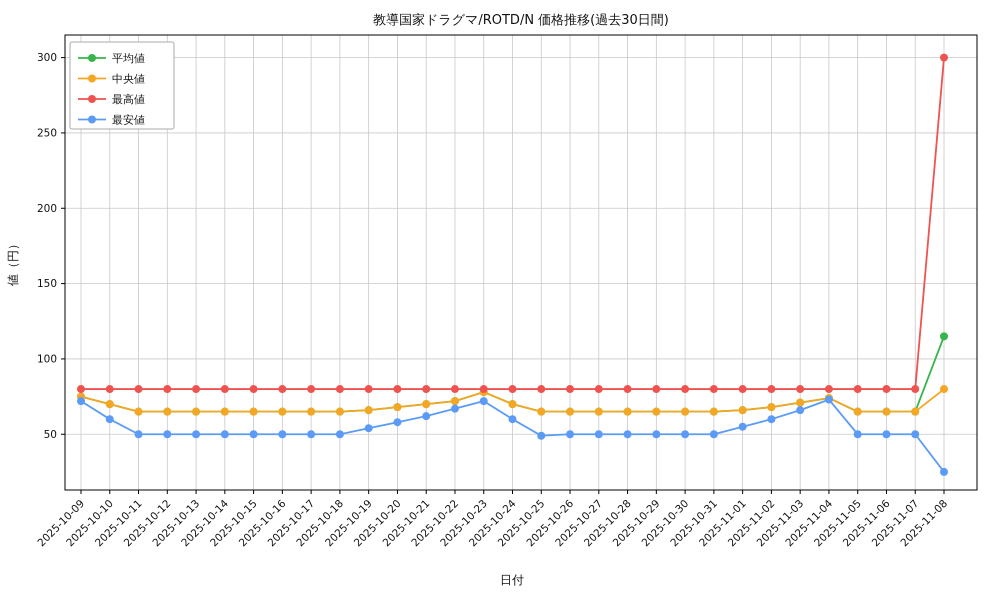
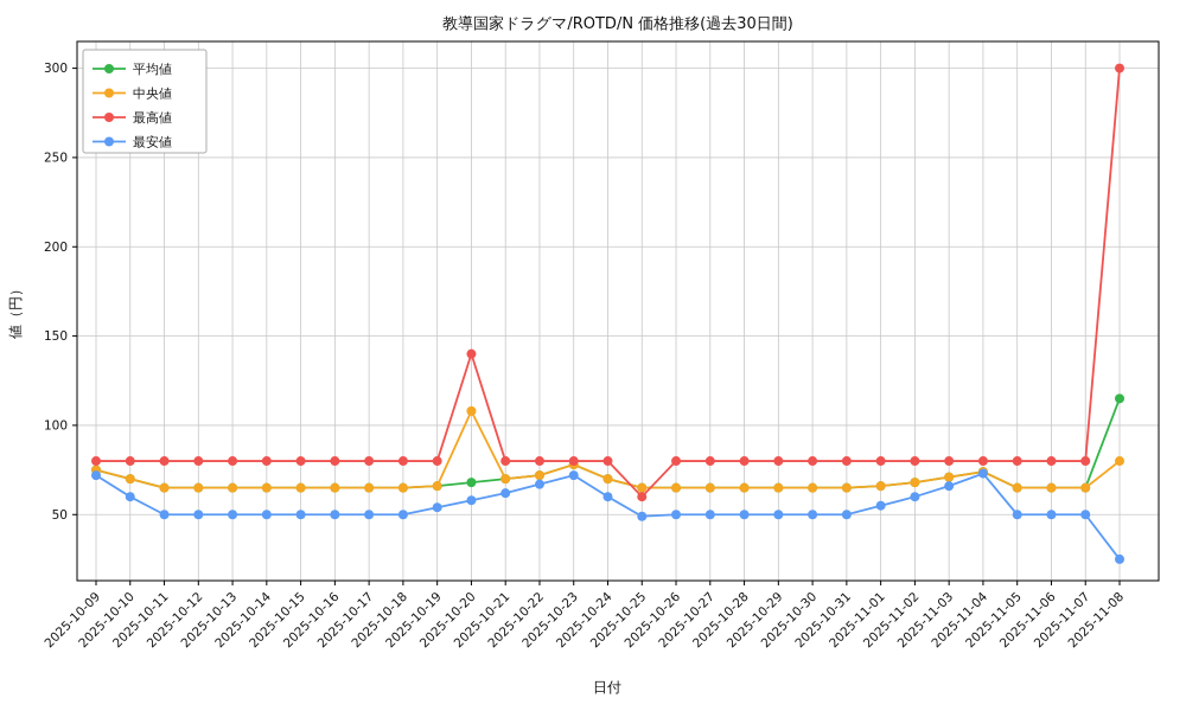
中央値/2025-10-20: 68 -> 108
最高値/2025-10-20: 80 -> 140
最高値/2025-10-25: 80 -> 60
